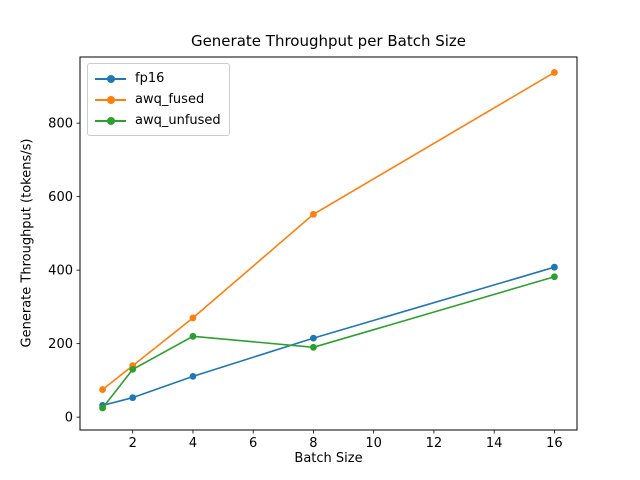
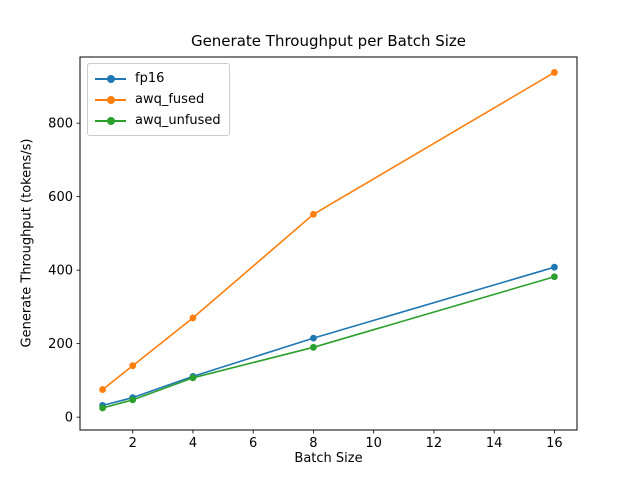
awq_unfused/2: 130 -> 50
awq_unfused/4: 220 -> 110
